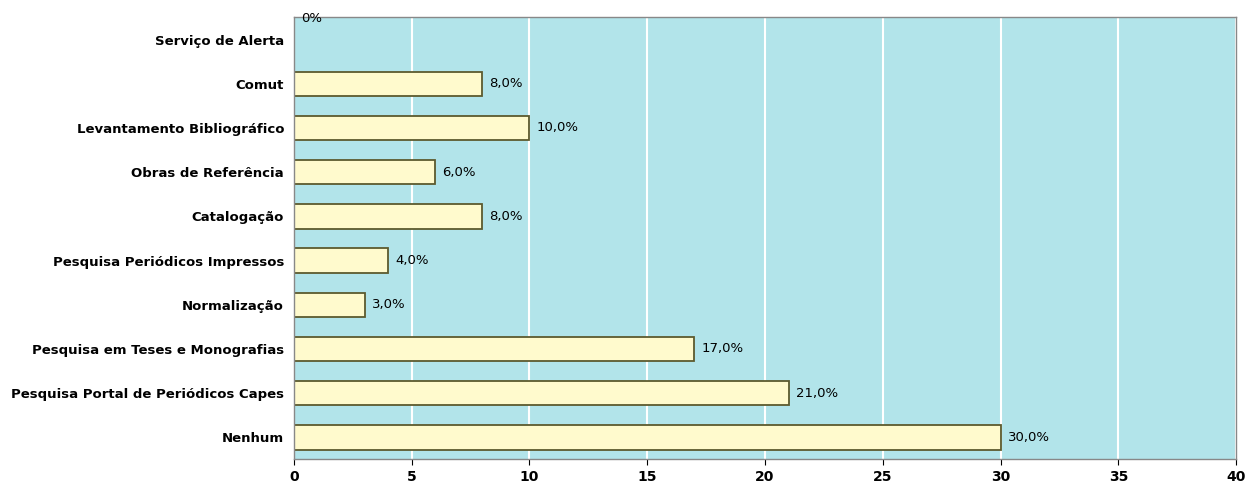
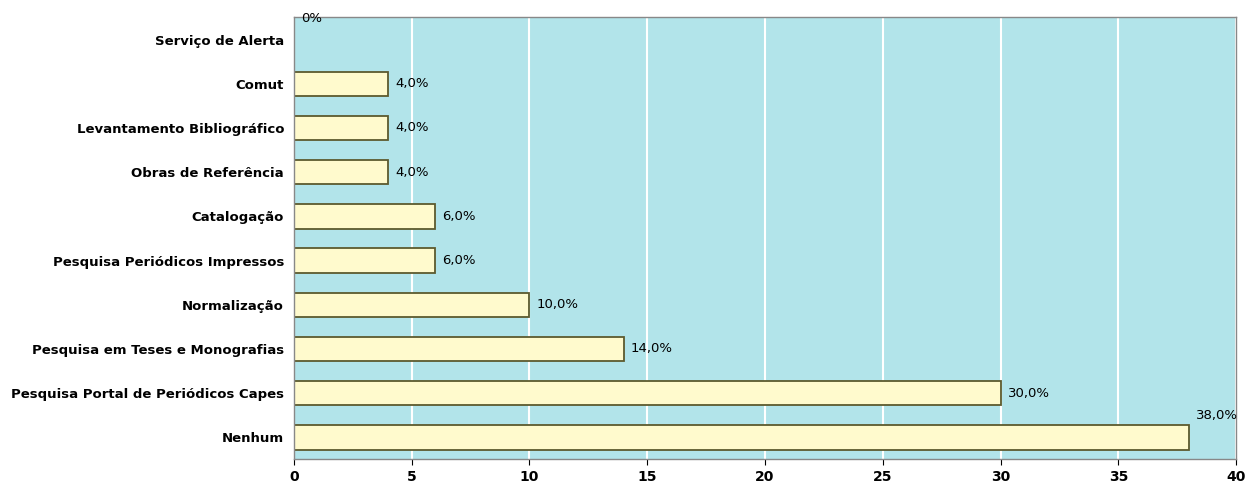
Comut: 8,0% -> 4,0%
Levantamento Bibliográfico: 10,0% -> 4,0%
Obras de Referência: 6,0% -> 4,0%
Catalogação: 8,0% -> 6,0%
Pesquisa Periódicos Impressos: 4,0% -> 6,0%
Normalização: 3,0% -> 10,0%
Pesquisa em Teses e Monografias: 17,0% -> 14,0%
Pesquisa Portal de Periódicos Capes: 21,0% -> 30,0%
Nenhum: 30,0% -> 38,0%
